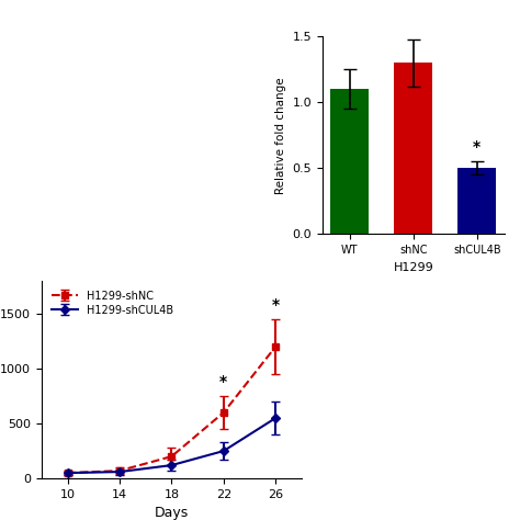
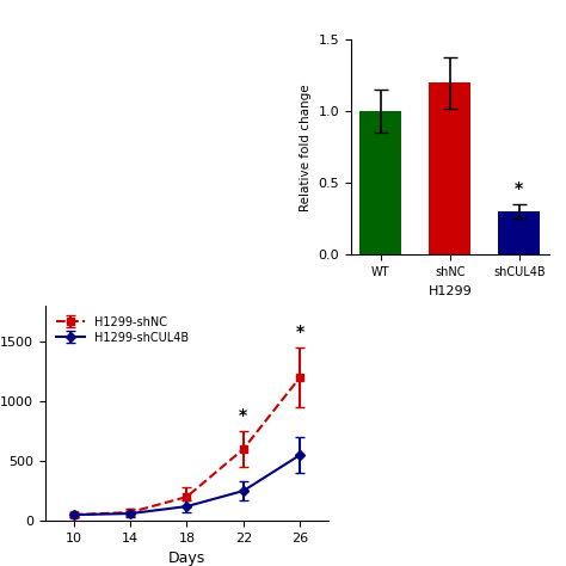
WT: 1.1 -> 1.0
shNC: 1.3 -> 1.2
shCUL4B: 0.5 -> 0.3
